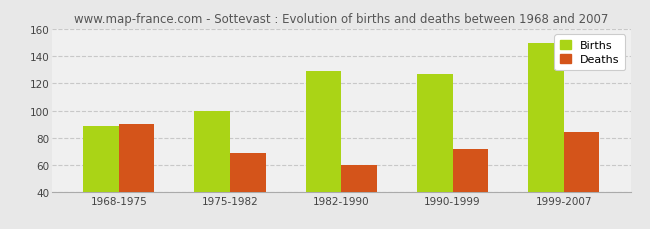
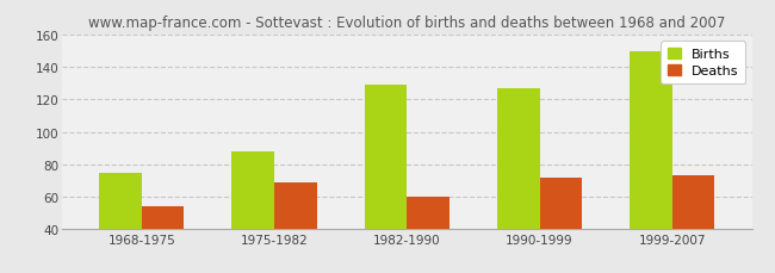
Births/1968-1975: 89 -> 75
Deaths/1968-1975: 90 -> 54
Births/1975-1982: 100 -> 88
Deaths/1999-2007: 84 -> 73
